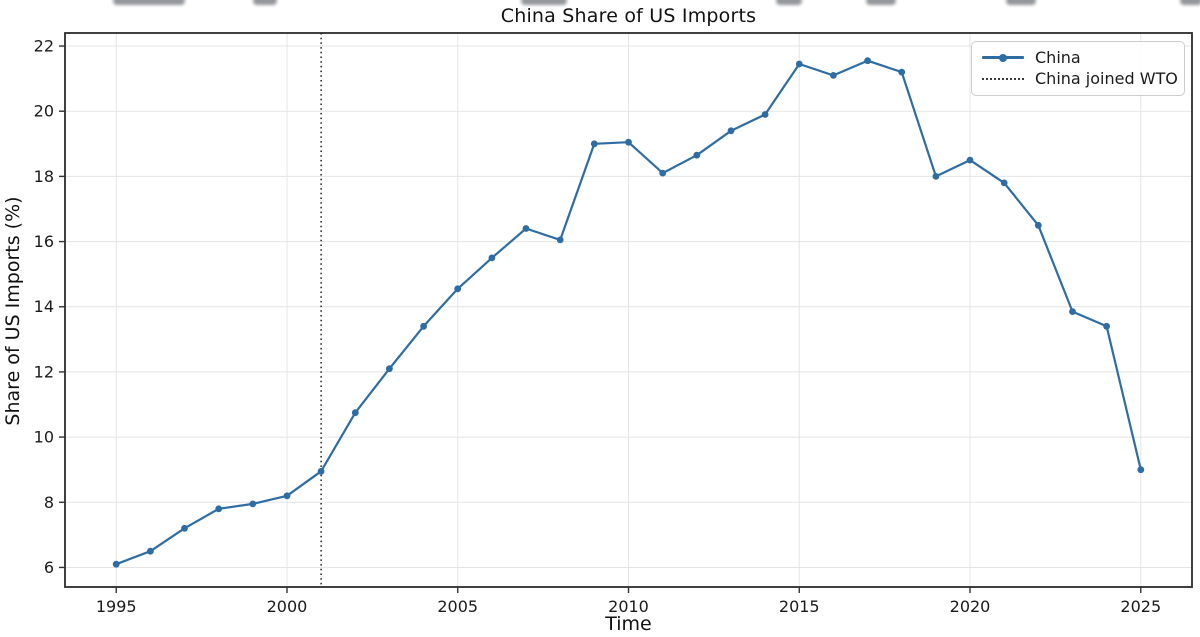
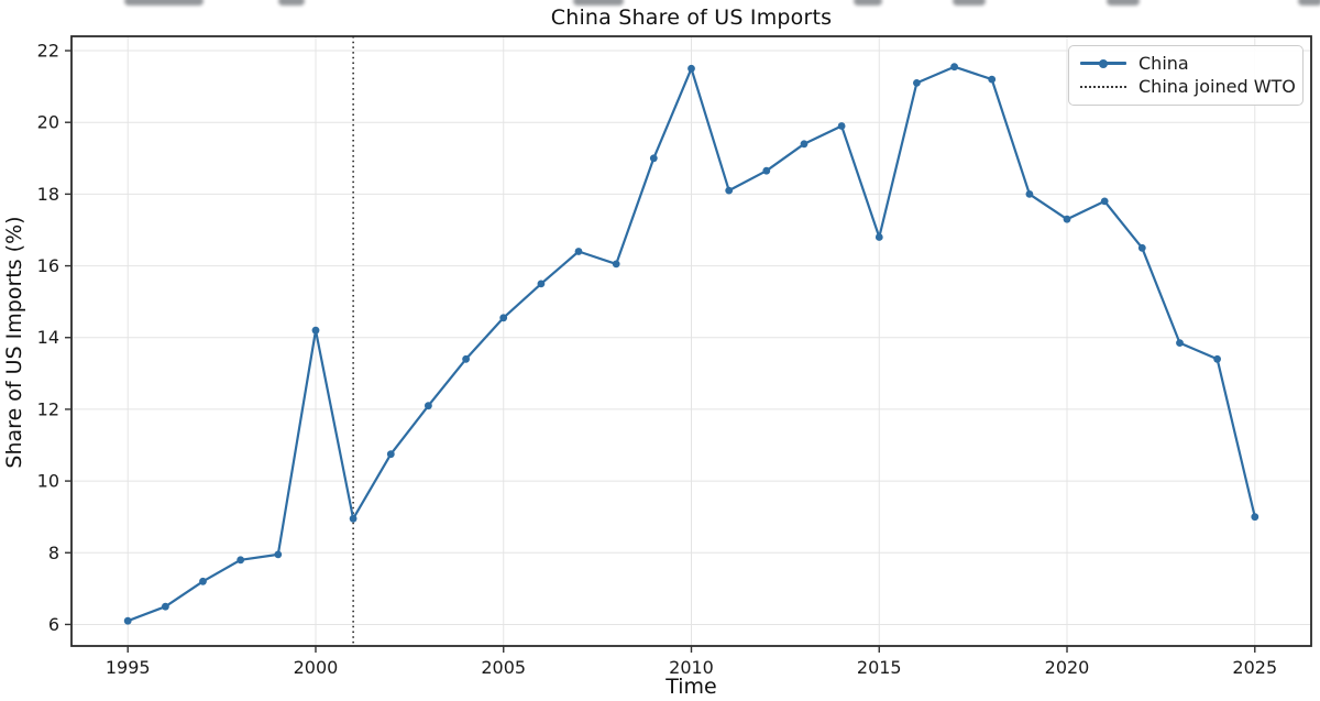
2000: 8.2 -> 14.2
2010: 19.1 -> 21.5
2015: 21.4 -> 16.8
2020: 18.5 -> 17.3
